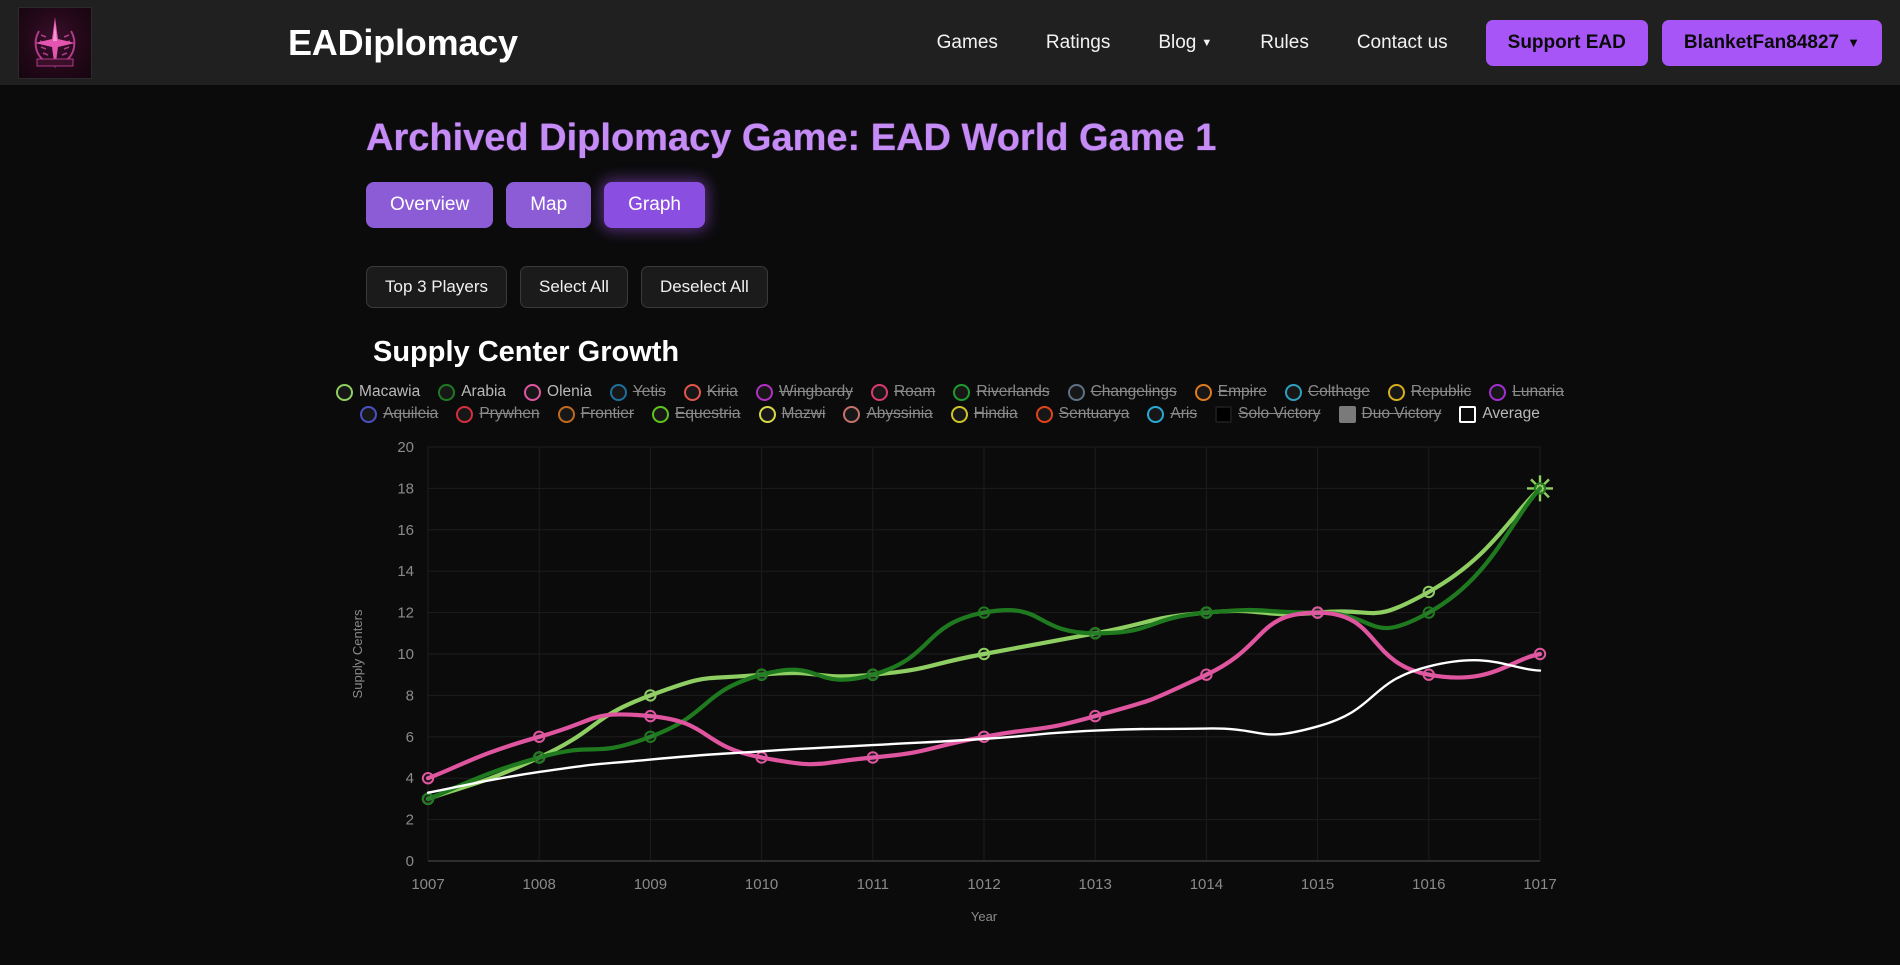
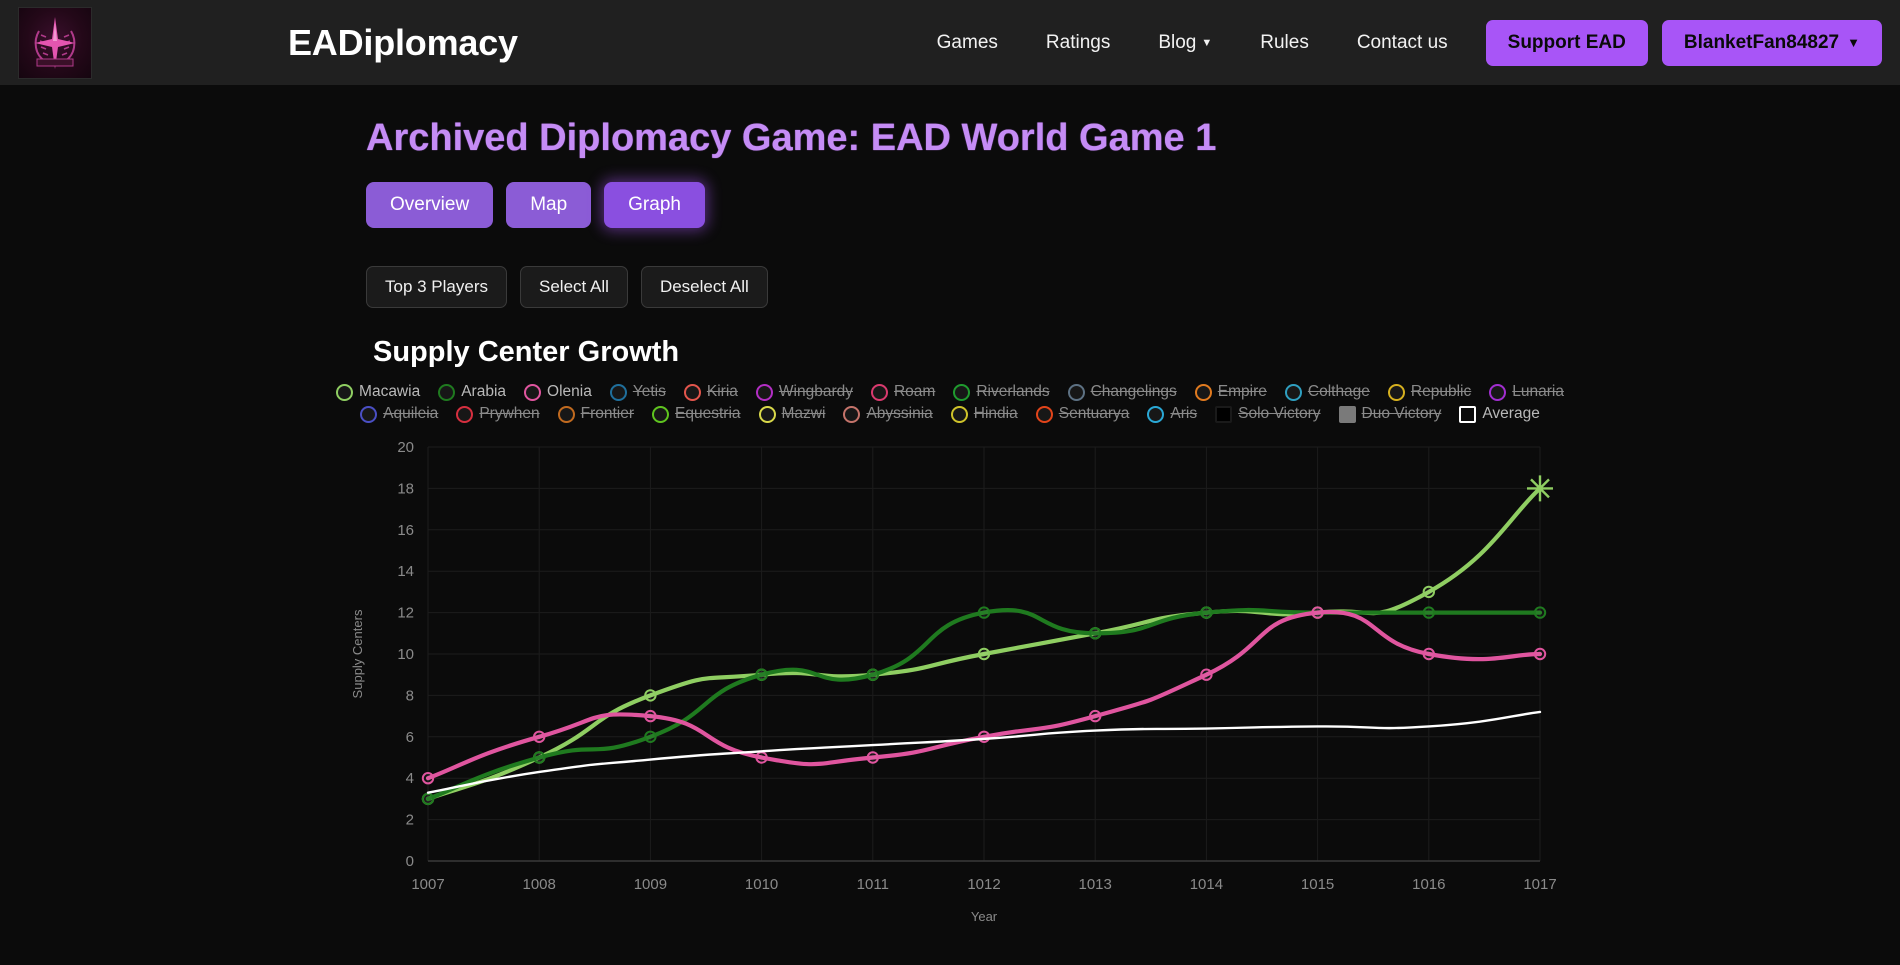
Olenia/1016: 9 -> 10
Average/1016: 9.4 -> 6.5
Arabia/1017: 18 -> 12
Average/1017: 9.2 -> 7.2
